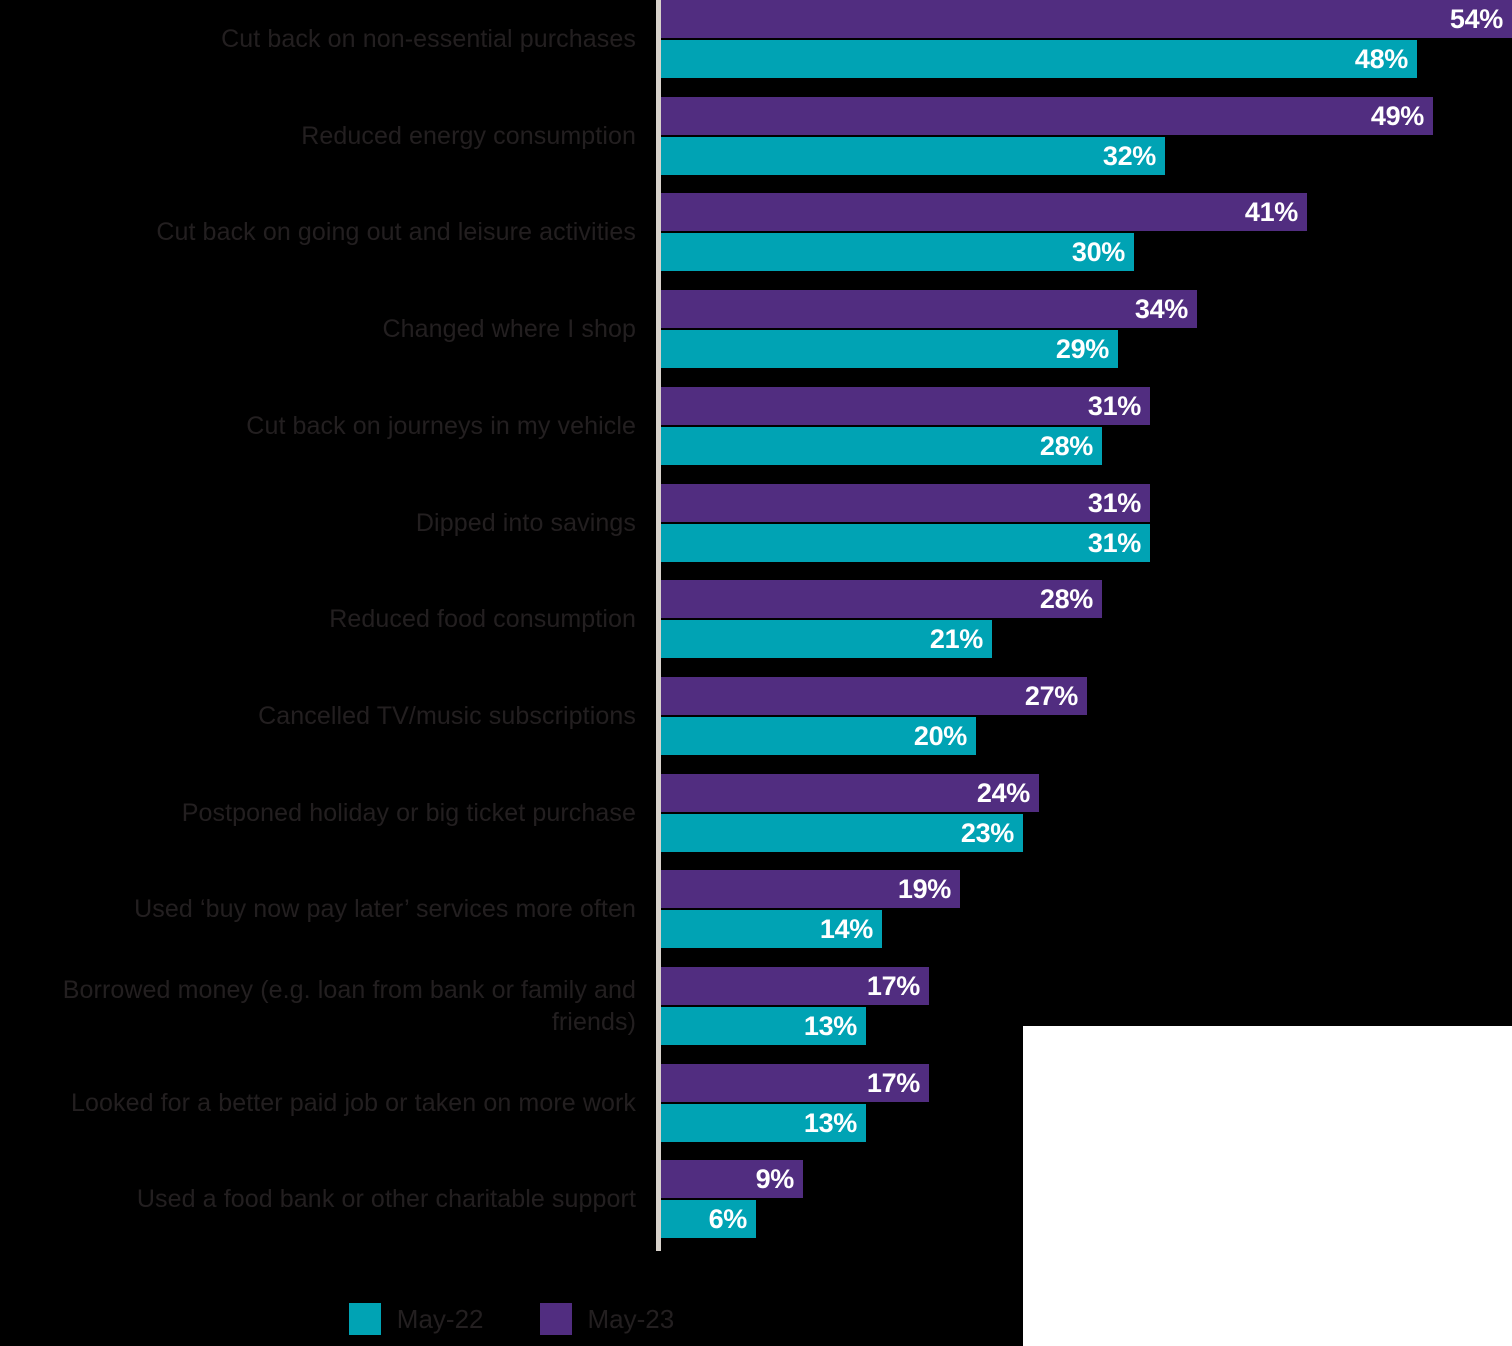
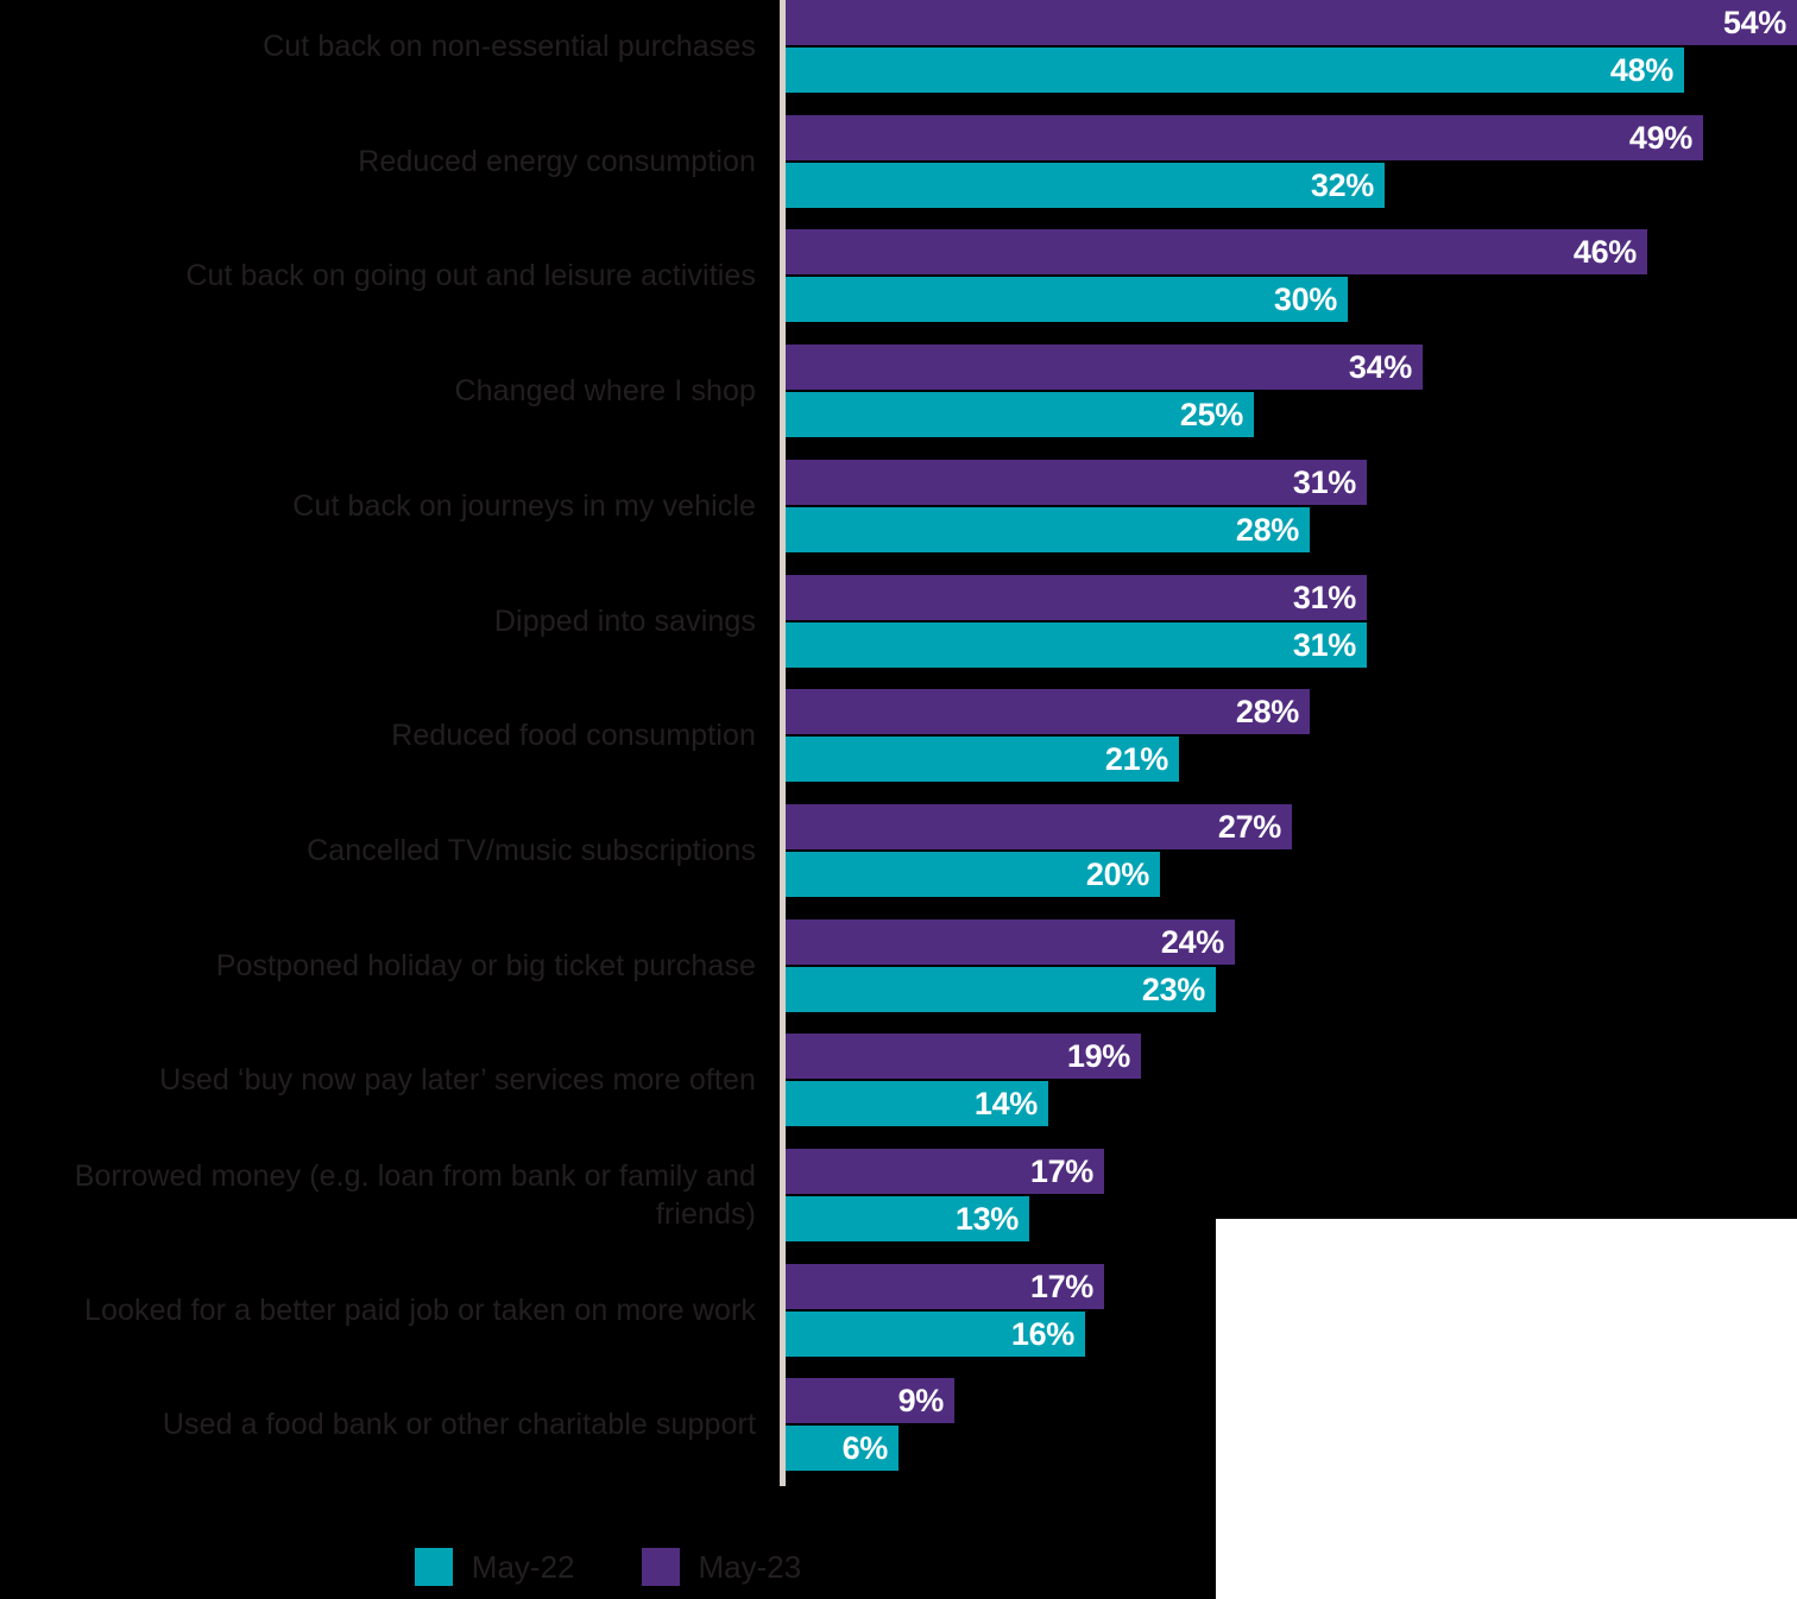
May-23/Cut back on going out and leisure activities: 41% -> 46%
May-22/Changed where I shop: 29% -> 25%
May-22/Looked for a better paid job or taken on more work: 13% -> 16%
